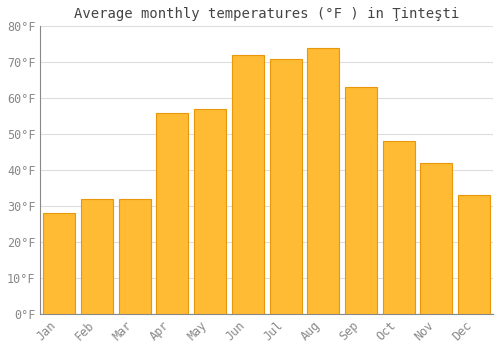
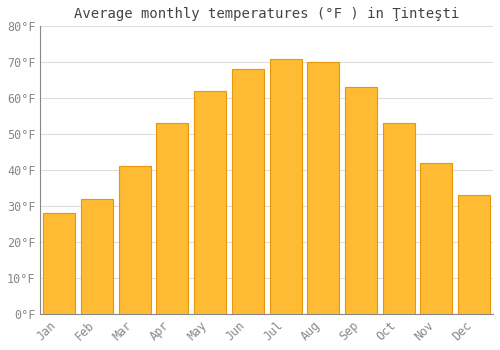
Mar: 32°F -> 41°F
Apr: 56°F -> 53°F
May: 57°F -> 62°F
Jun: 72°F -> 68°F
Aug: 74°F -> 70°F
Oct: 48°F -> 53°F
